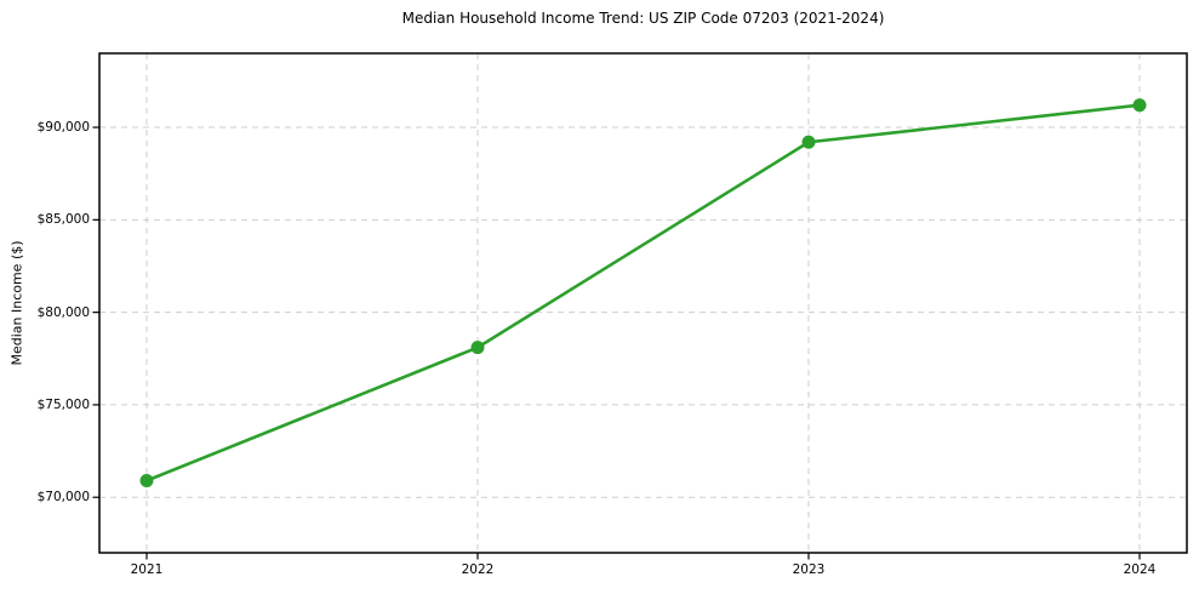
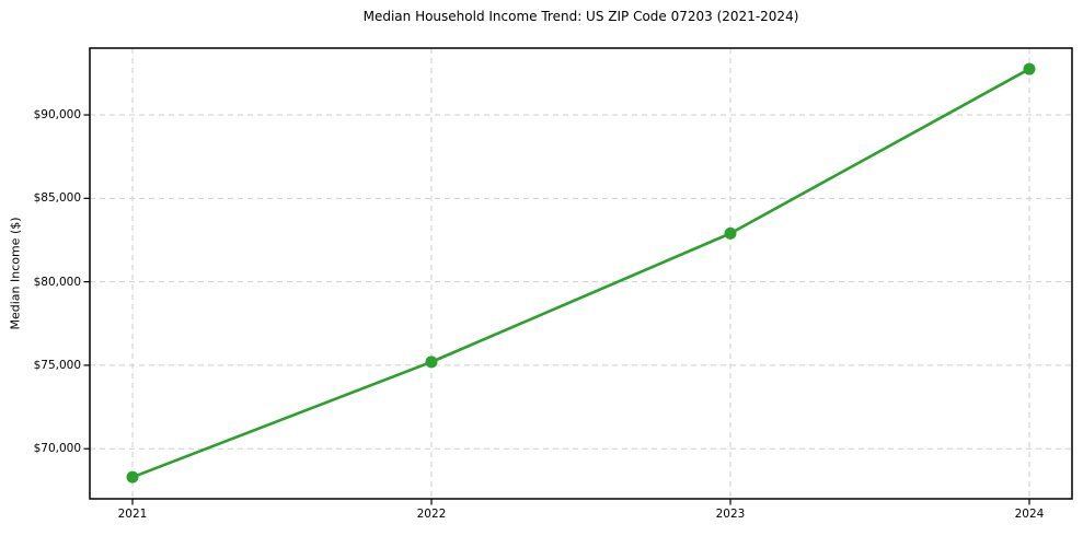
2021: $70900 -> $68300
2022: $78100 -> $75200
2023: $89200 -> $82900
2024: $91200 -> $92800
